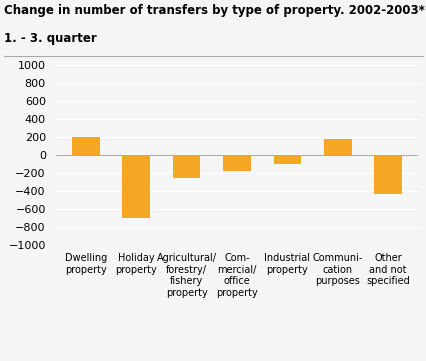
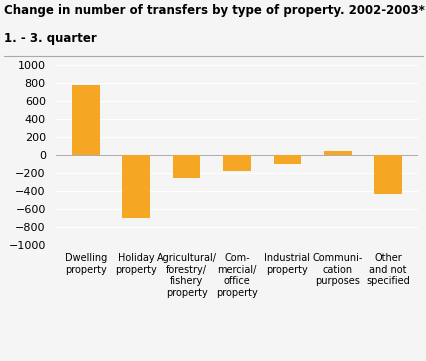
Dwelling property: 200 -> 780
Communi- cation purposes: 180 -> 50
